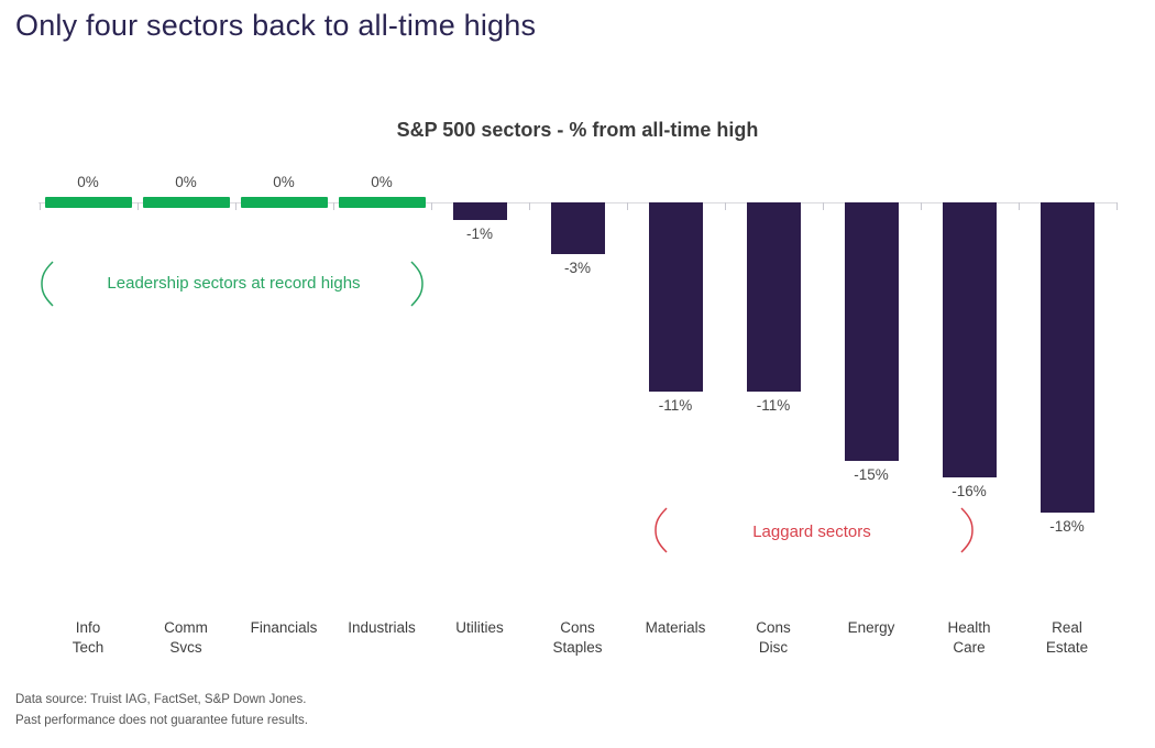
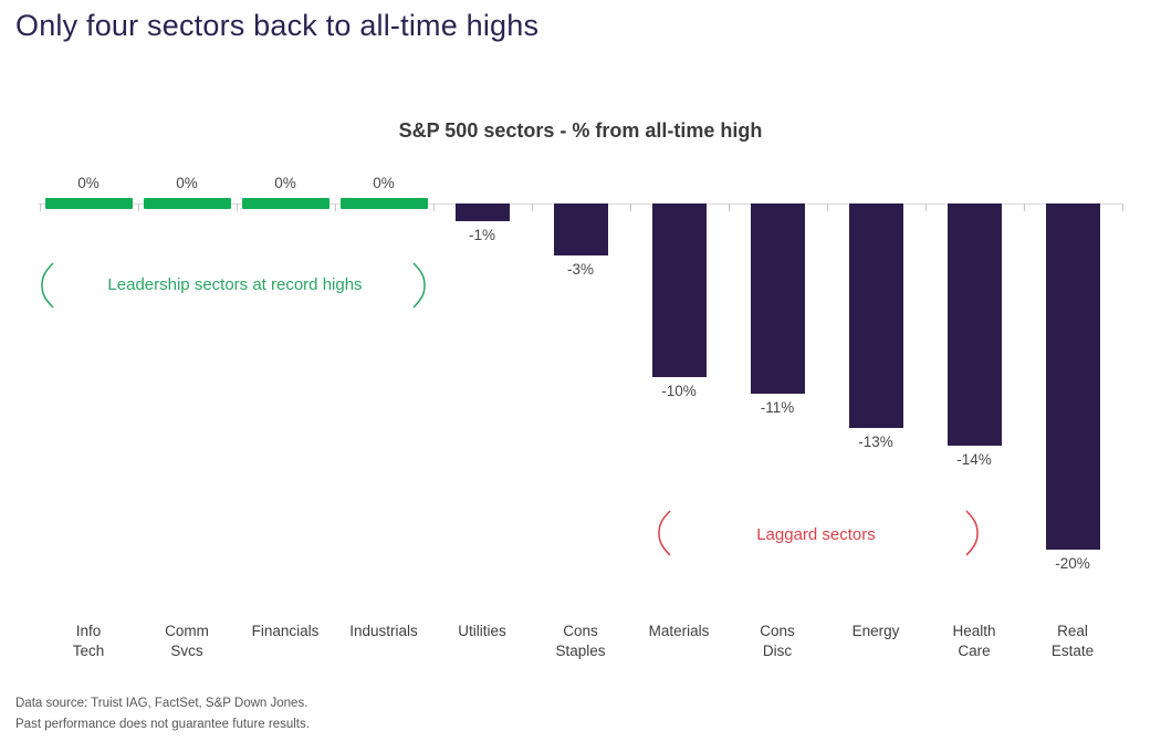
Materials: -11% -> -10%
Energy: -15% -> -13%
Health Care: -16% -> -14%
Real Estate: -18% -> -20%
